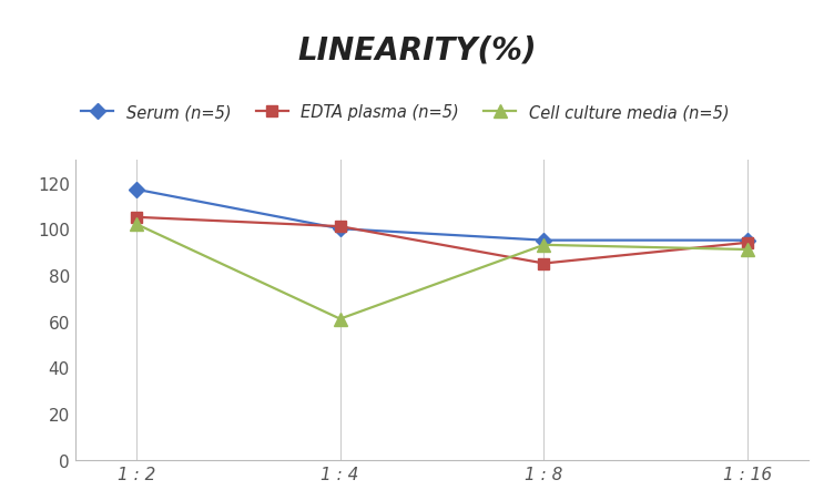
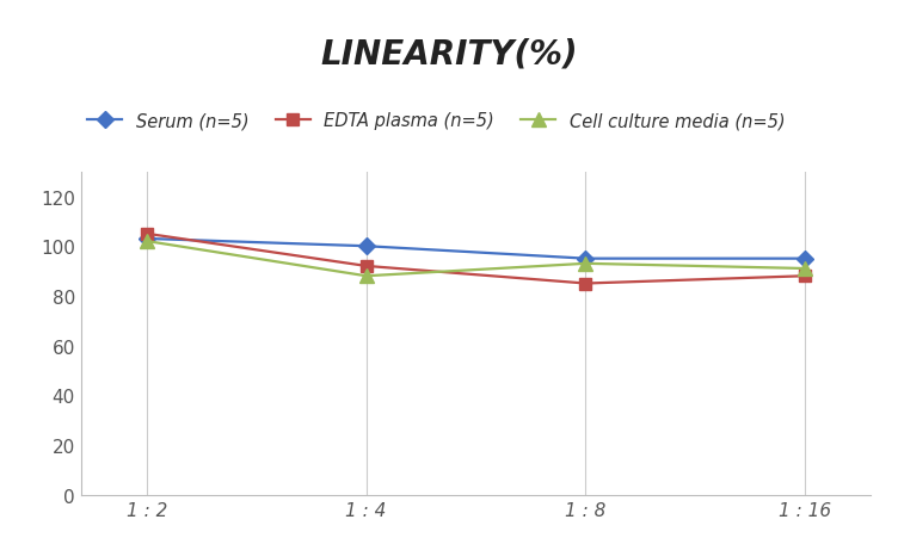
Serum (n=5)/1 : 2: 117 -> 103
EDTA plasma (n=5)/1 : 4: 101 -> 92
Cell culture media (n=5)/1 : 4: 61 -> 88
EDTA plasma (n=5)/1 : 16: 94 -> 88
